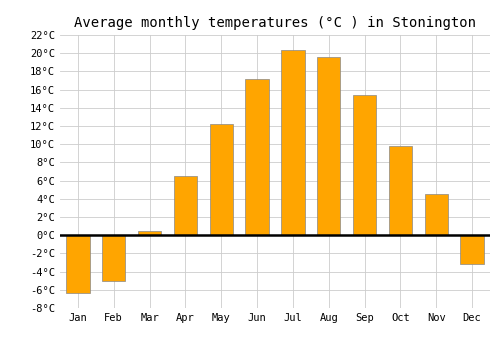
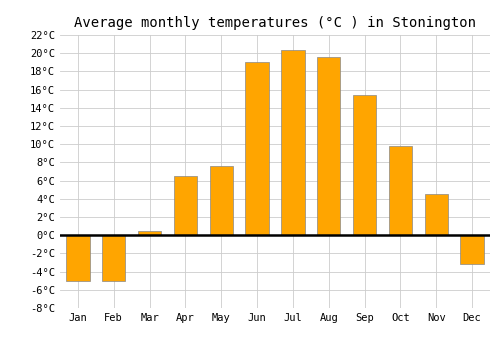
Jan: -6.3°C -> -5.0°C
May: 12.2°C -> 7.6°C
Jun: 17.2°C -> 19.0°C
